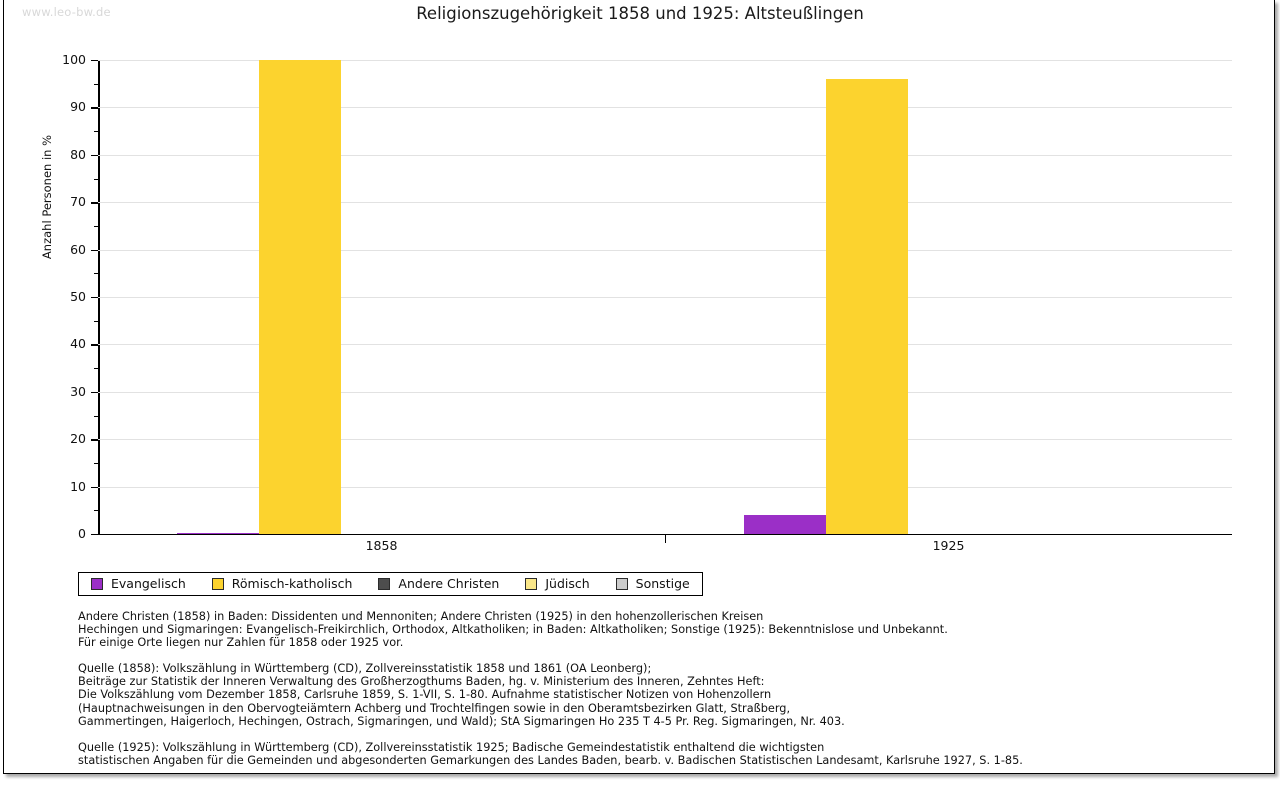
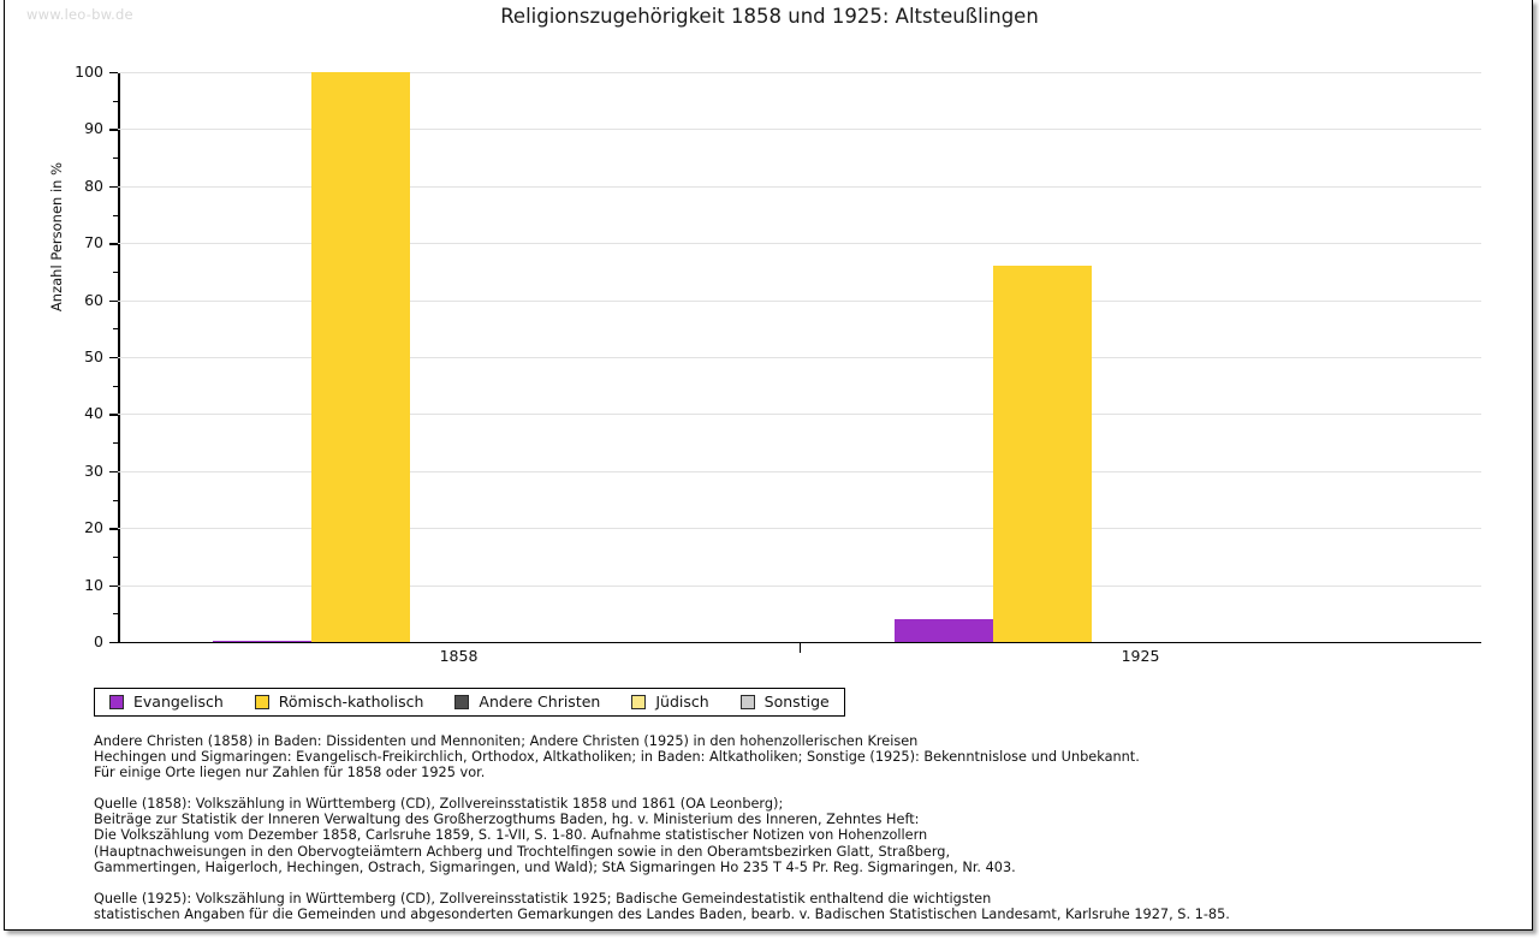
Römisch-katholisch/1925: 96 -> 66
